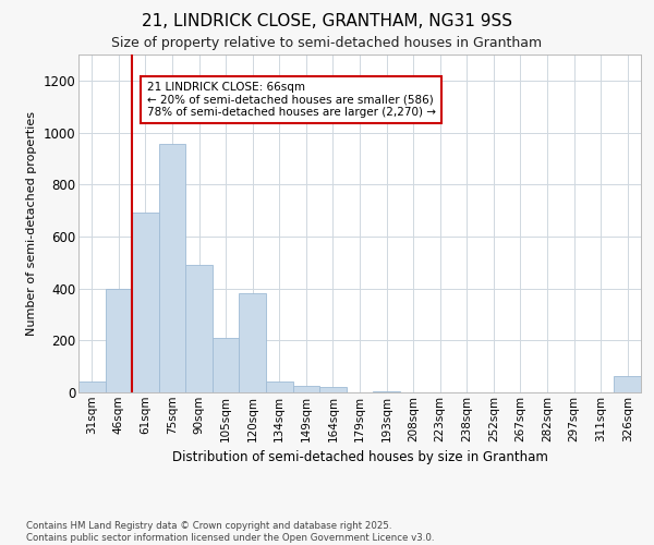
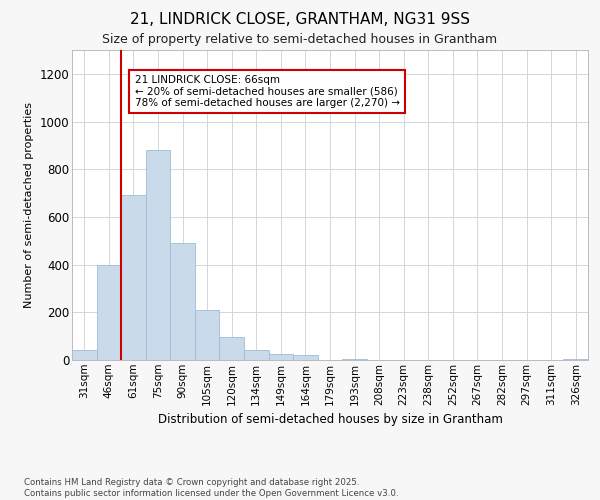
75sqm: 955 -> 880
120sqm: 380 -> 95
326sqm: 65 -> 5
